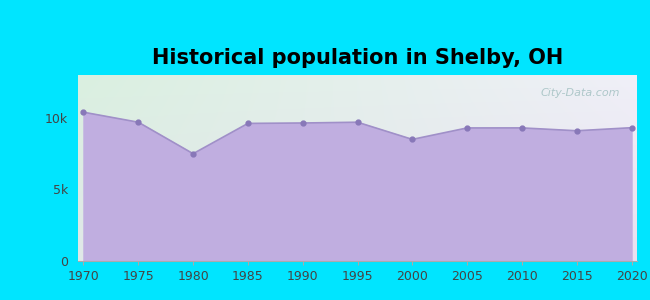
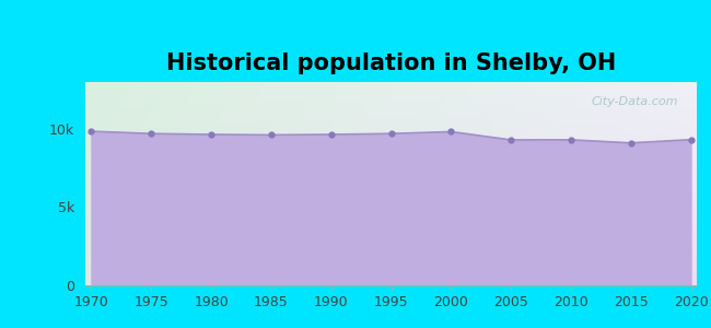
1970: 10.4k -> 9.8k
1980: 7.5k -> 9.6k
2000: 8.5k -> 9.8k
